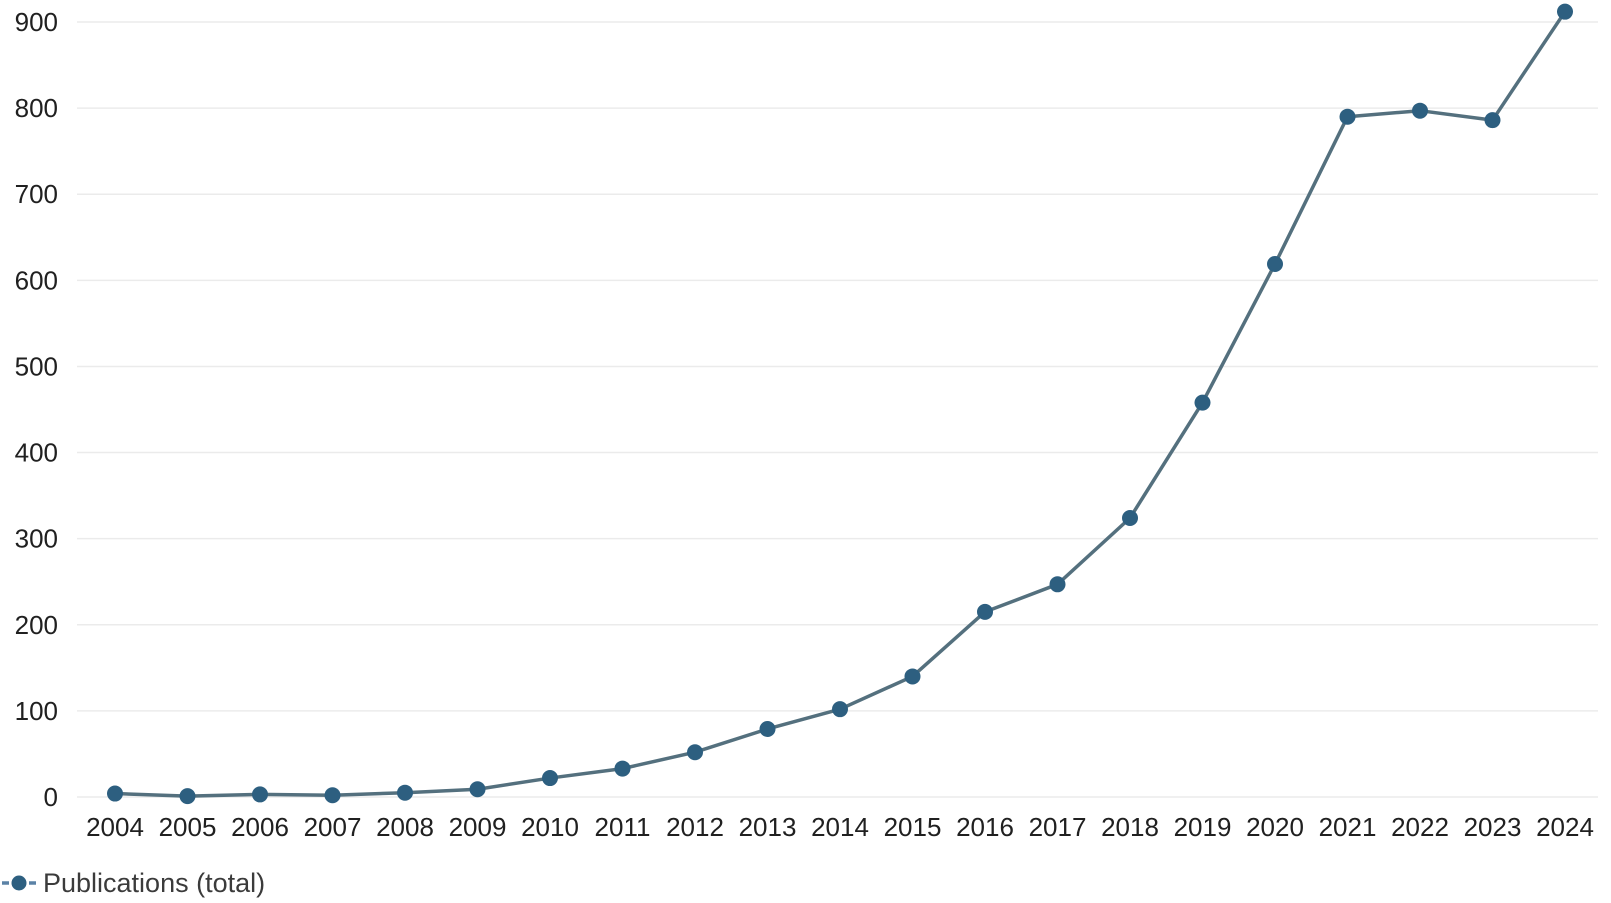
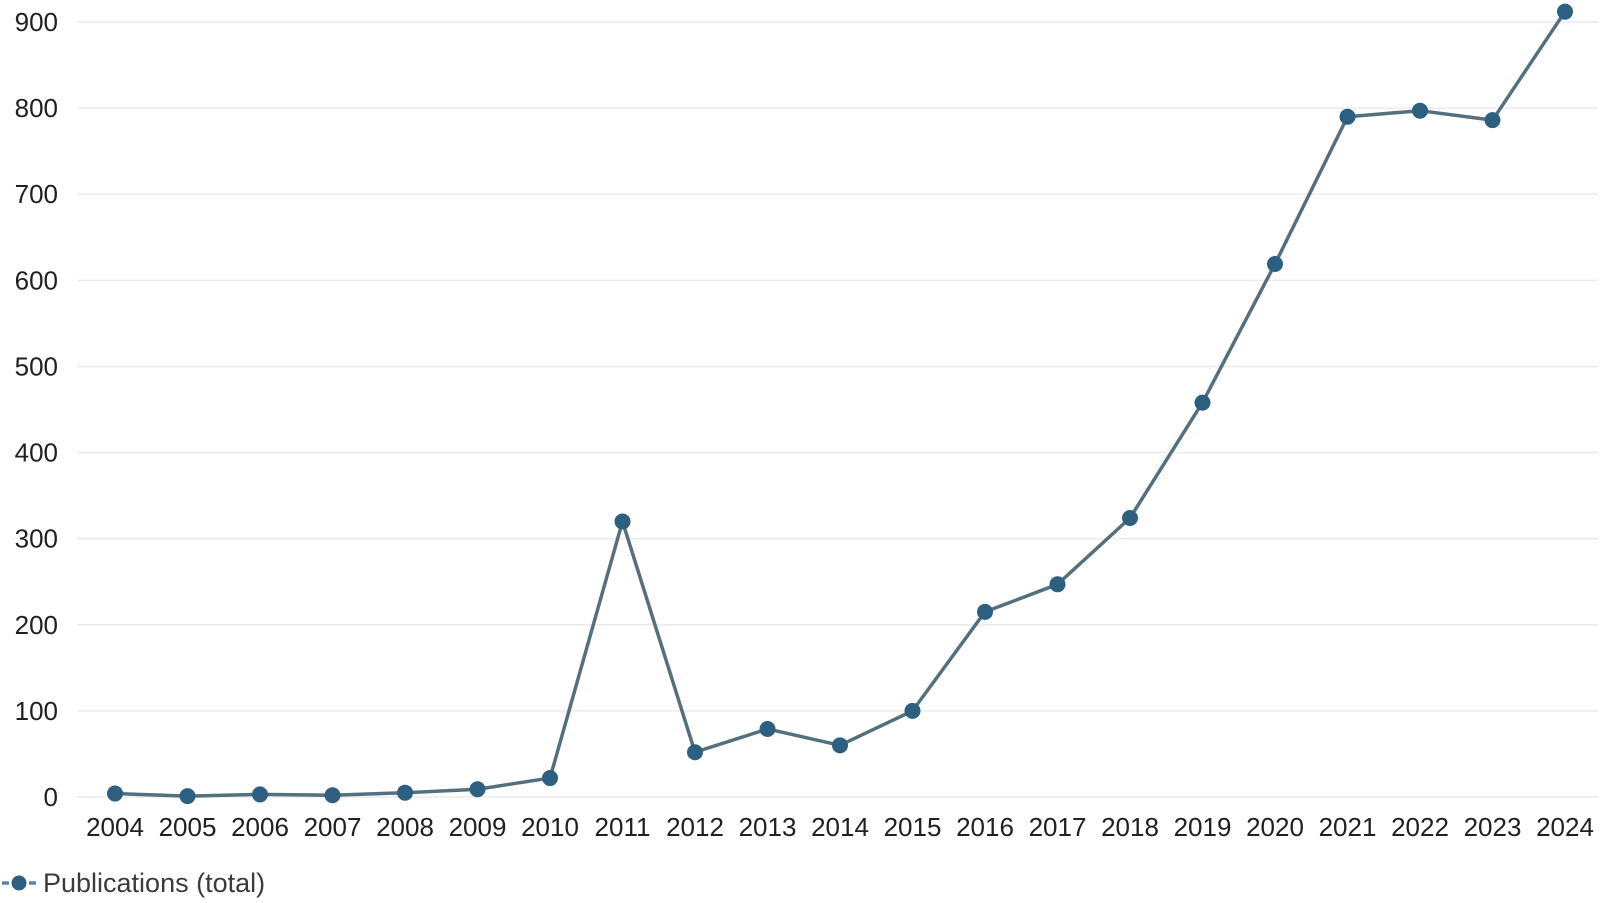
2011: 30 -> 320
2014: 100 -> 60
2015: 140 -> 100
